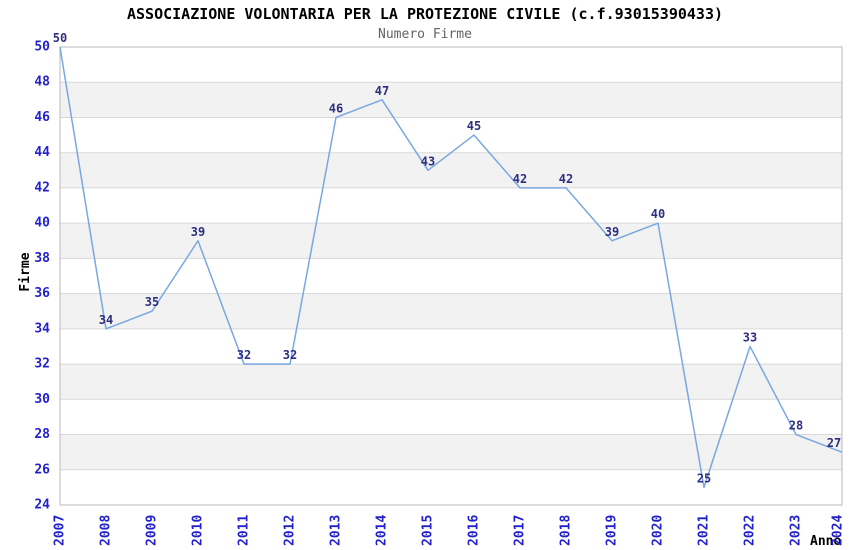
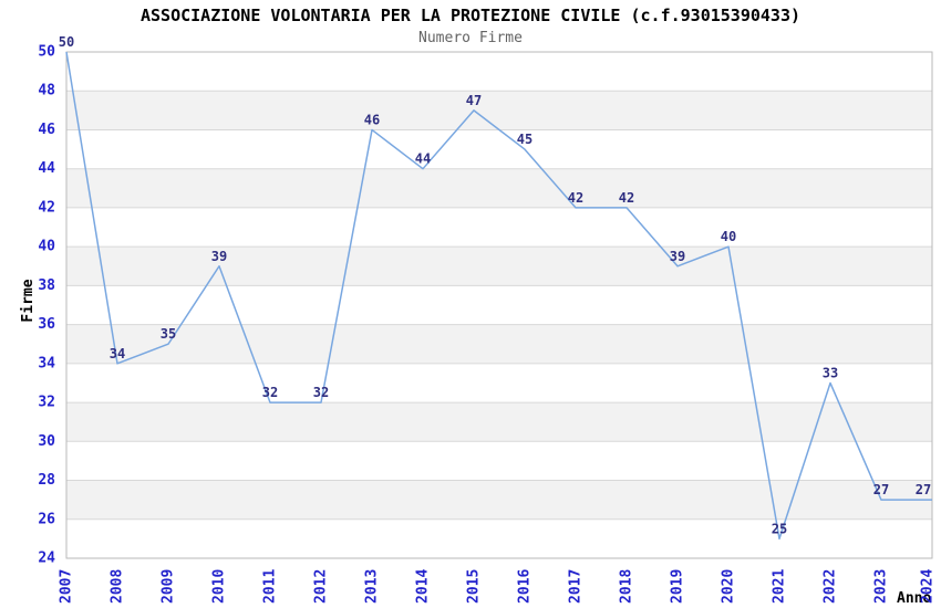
2014: 47 -> 44
2015: 43 -> 47
2023: 28 -> 27
